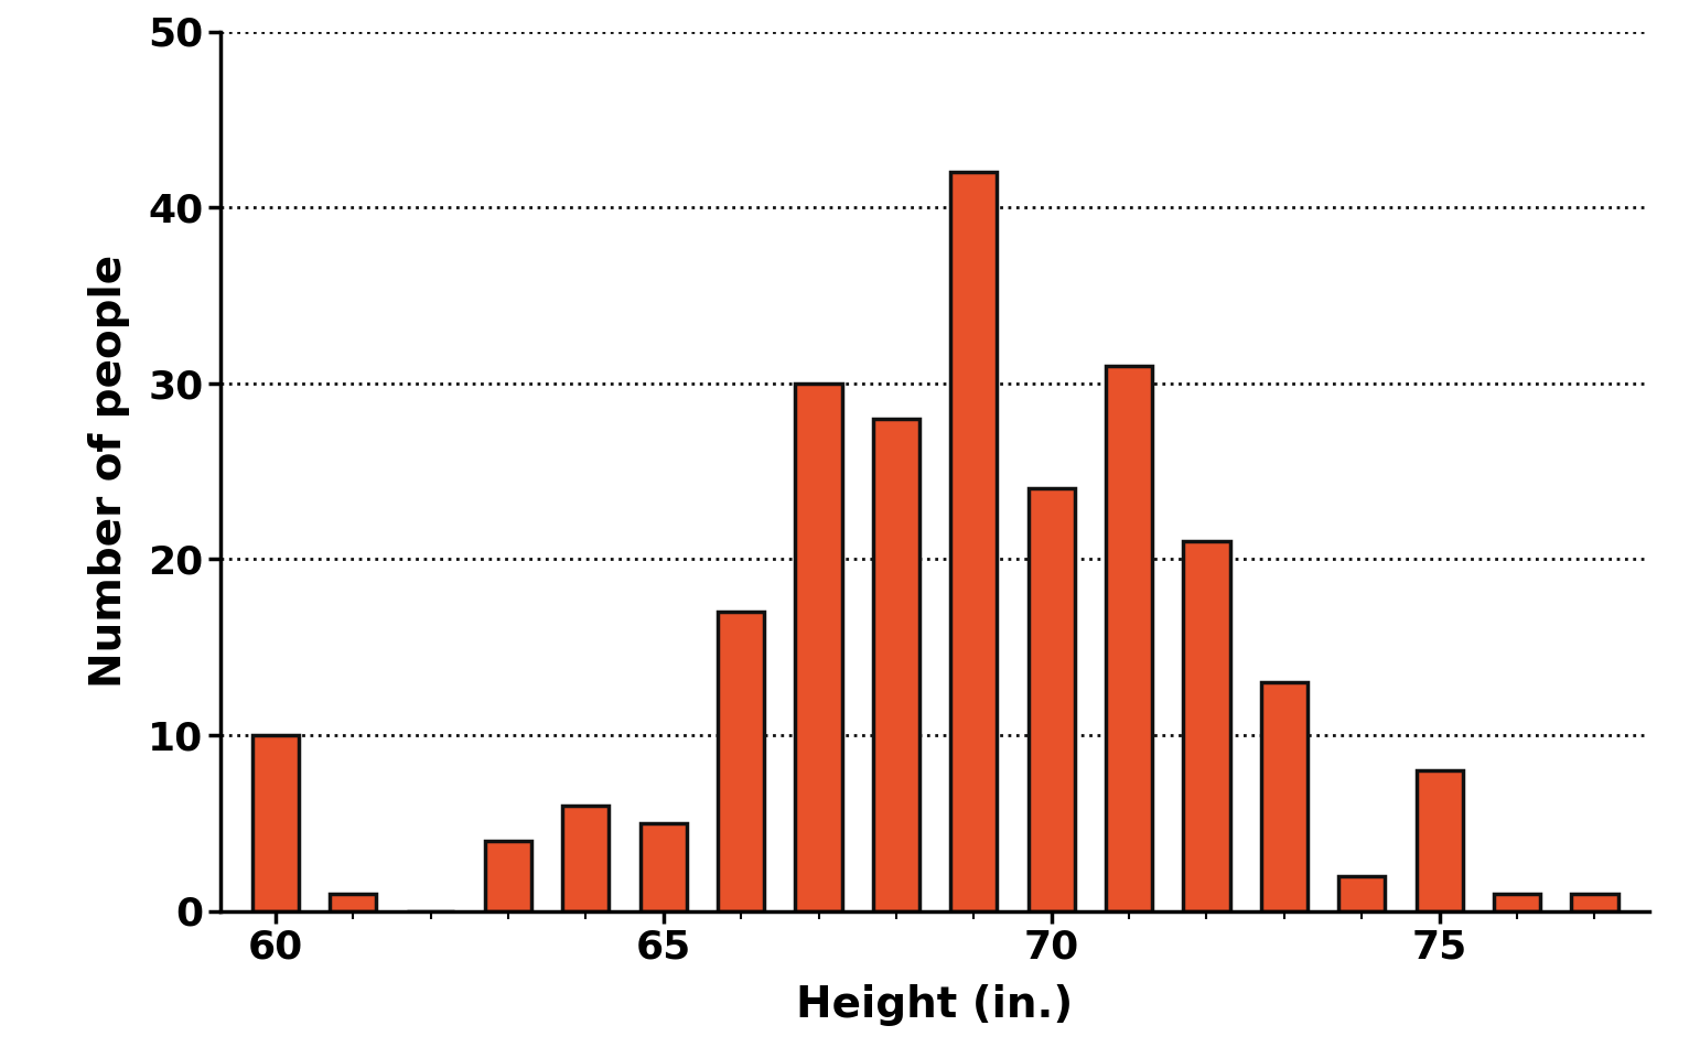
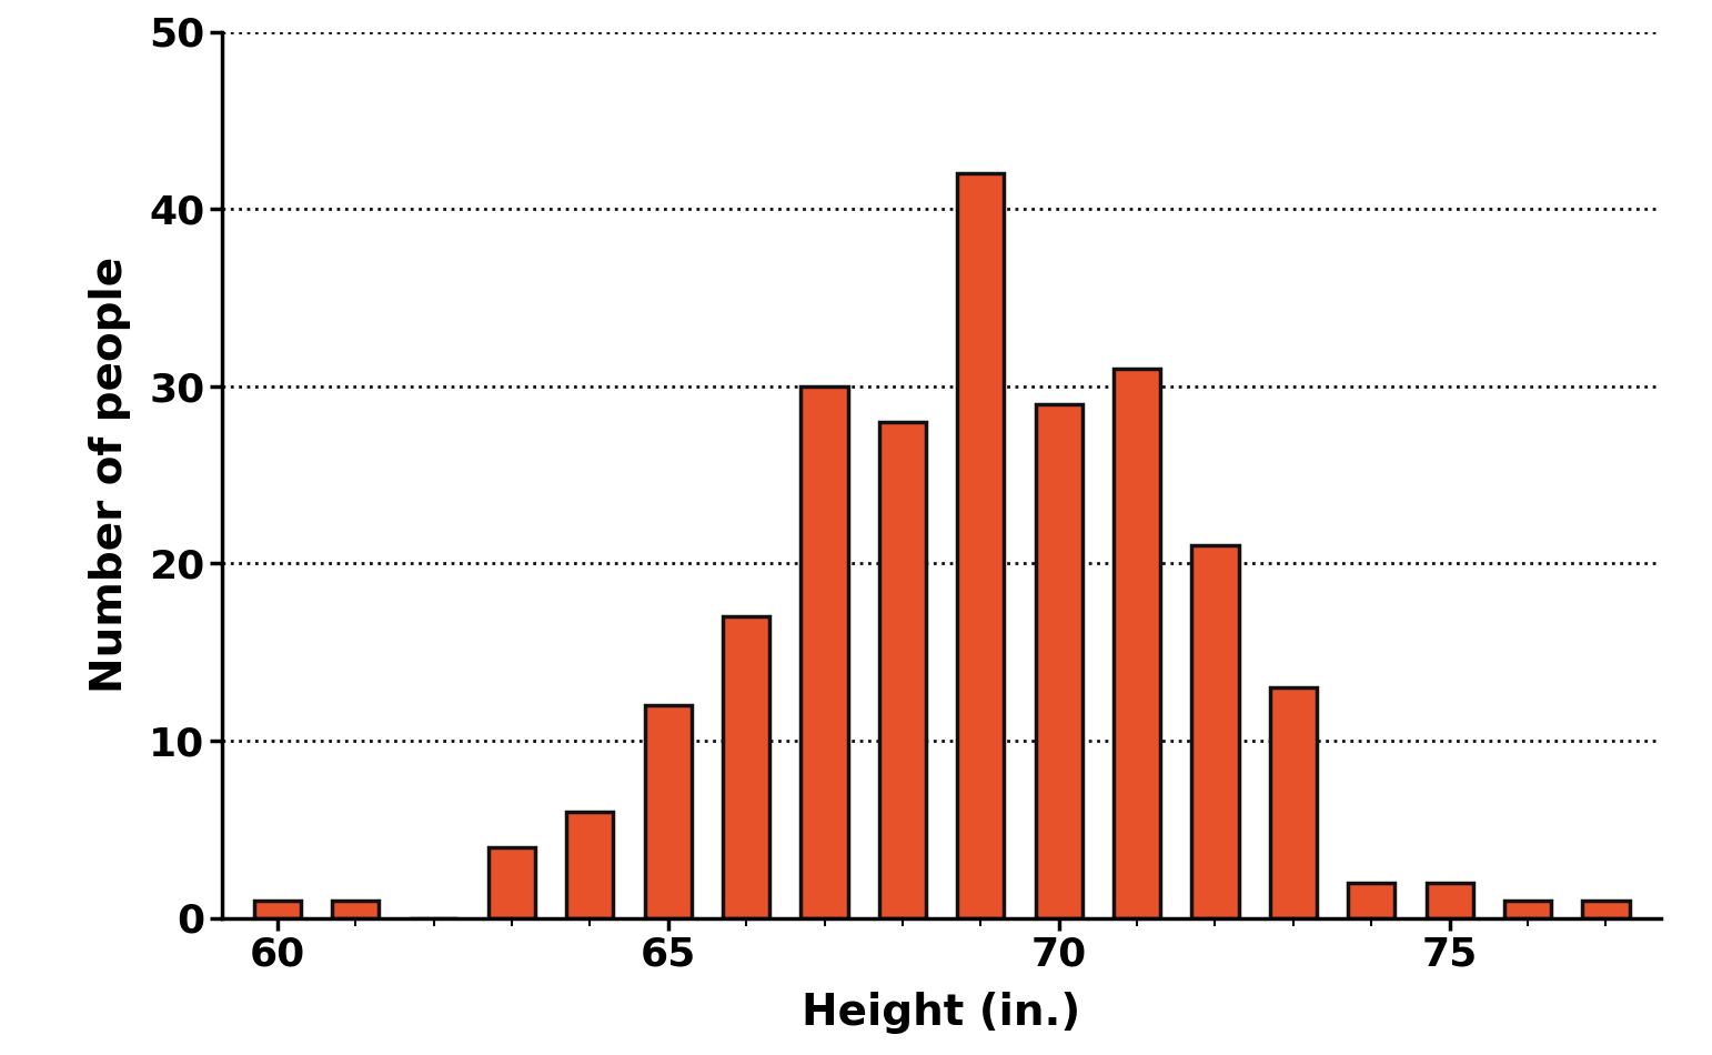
60: 10 -> 1
65: 5 -> 12
70: 24 -> 29
75: 8 -> 2
